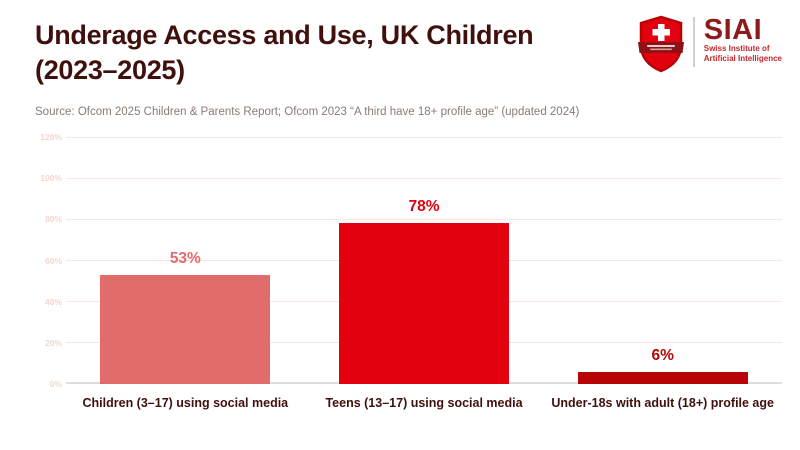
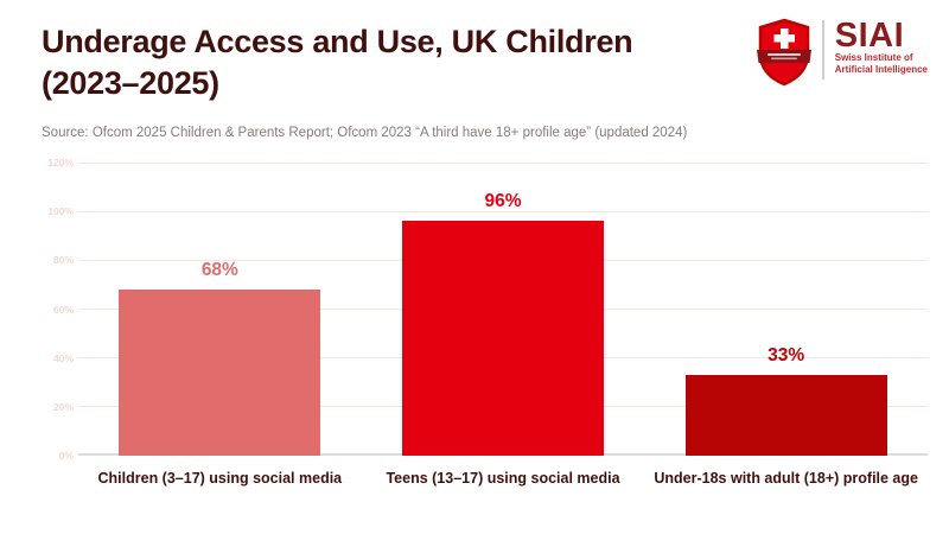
Children (3–17) using social media: 53% -> 68%
Teens (13–17) using social media: 78% -> 96%
Under-18s with adult (18+) profile age: 6% -> 33%
